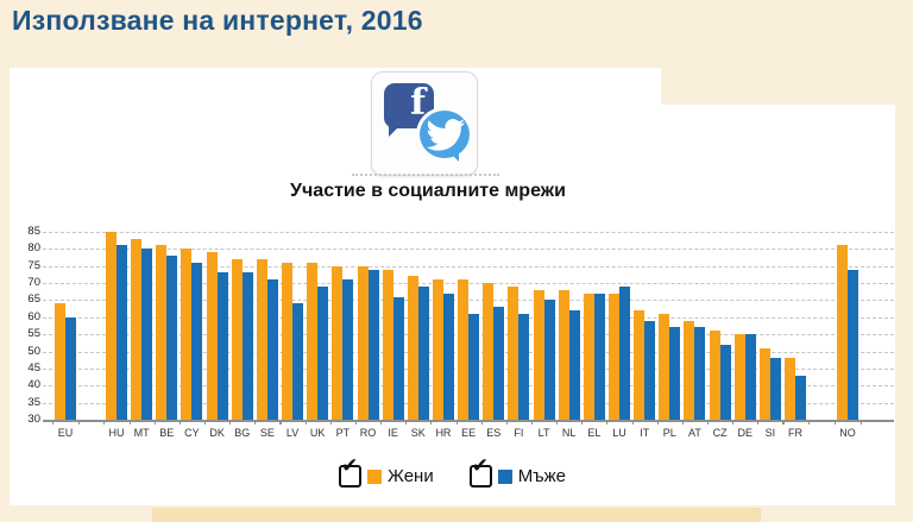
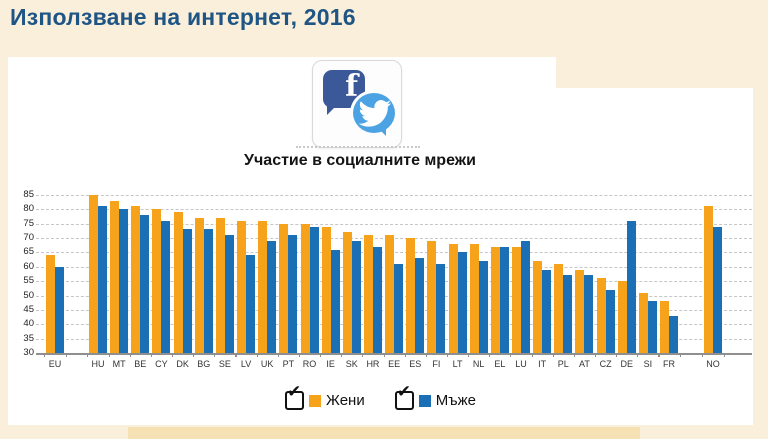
Мъже/DE: 55 -> 76
